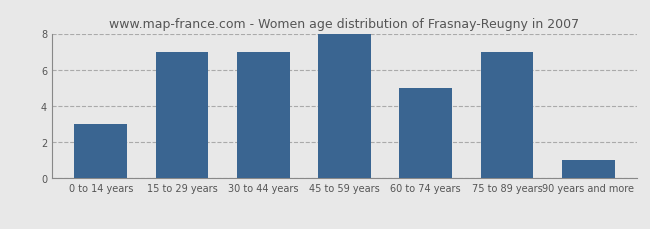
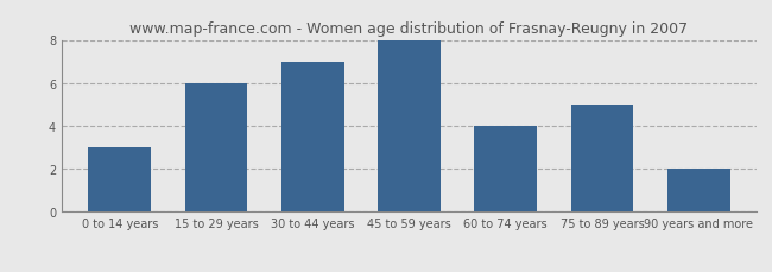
15 to 29 years: 7 -> 6
60 to 74 years: 5 -> 4
75 to 89 years: 7 -> 5
90 years and more: 1 -> 2
